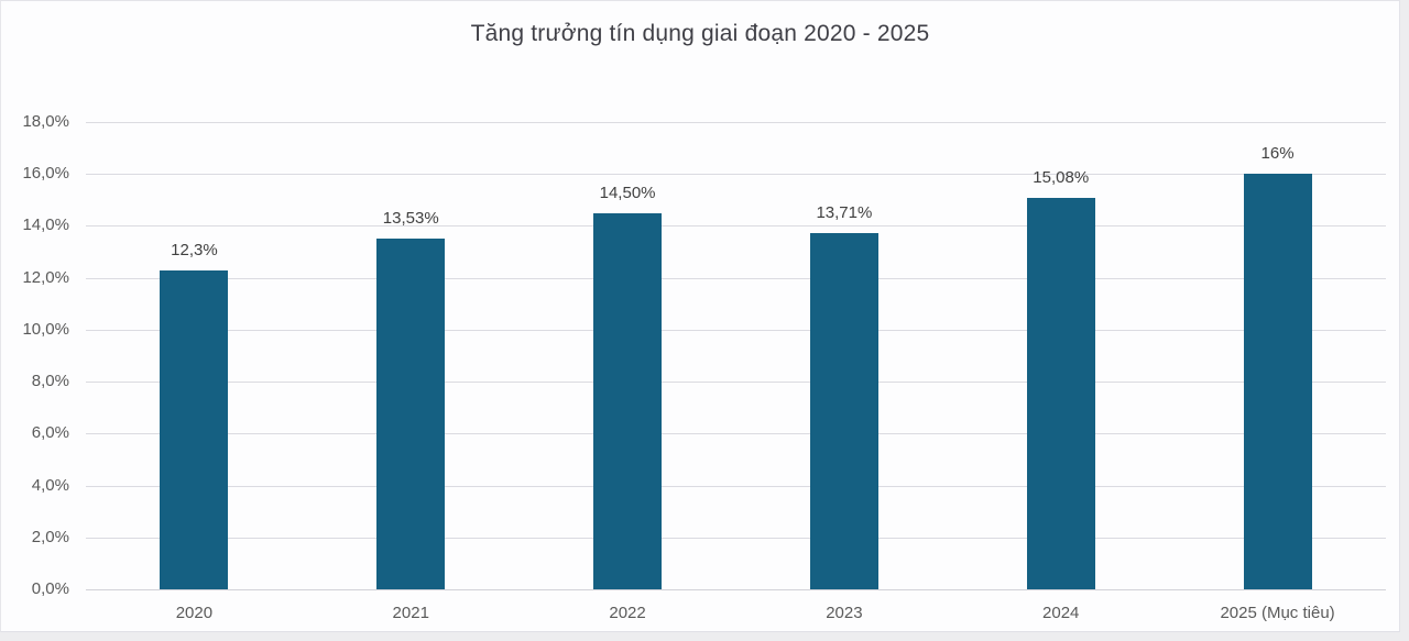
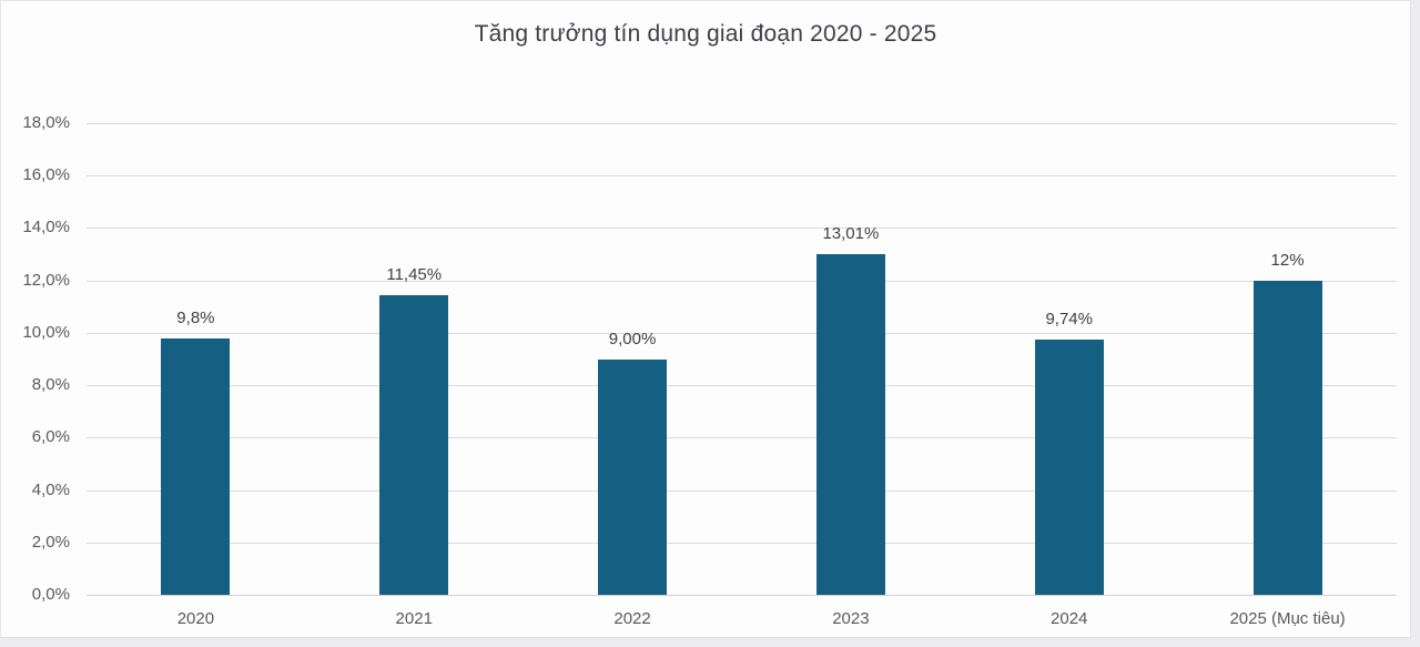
2020: 12,3% -> 9,8%
2021: 13,53% -> 11,45%
2022: 14,50% -> 9,00%
2023: 13,71% -> 13,01%
2024: 15,08% -> 9,74%
2025 (Mục tiêu): 16% -> 12%
